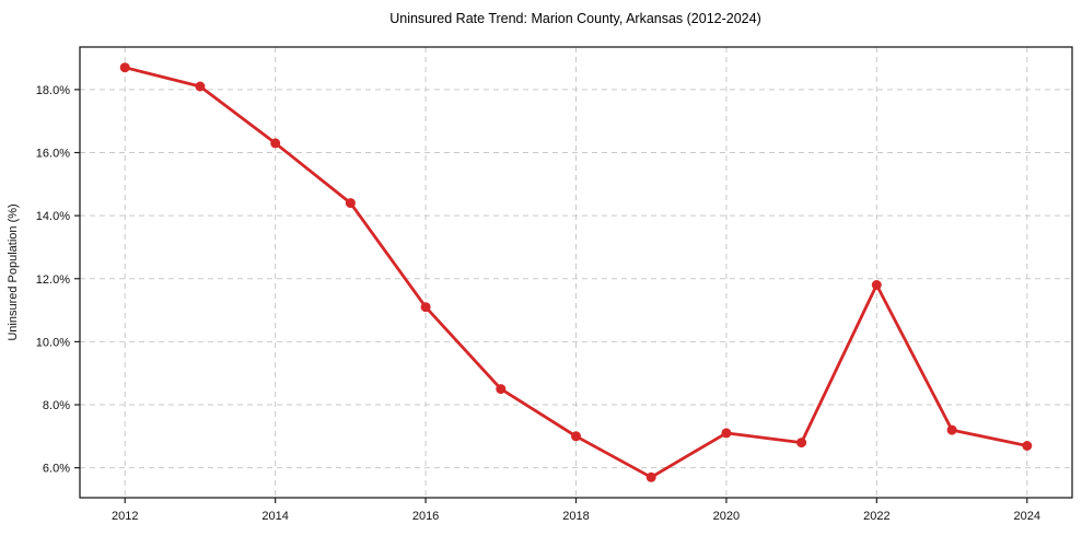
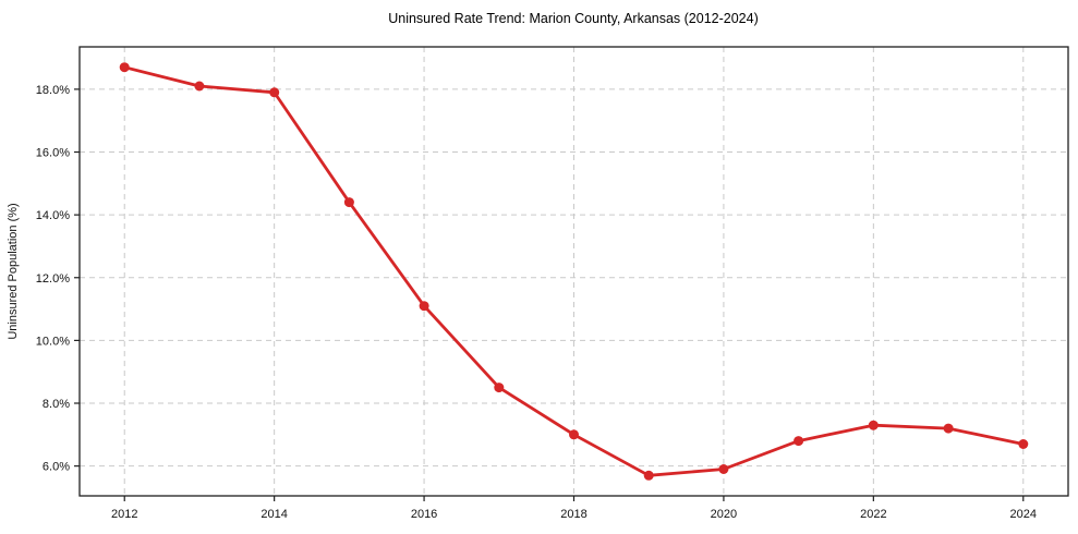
2014: 16.3% -> 17.9%
2020: 7.1% -> 5.9%
2022: 11.8% -> 7.3%
